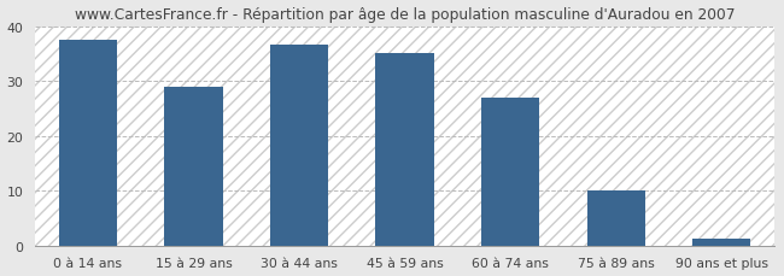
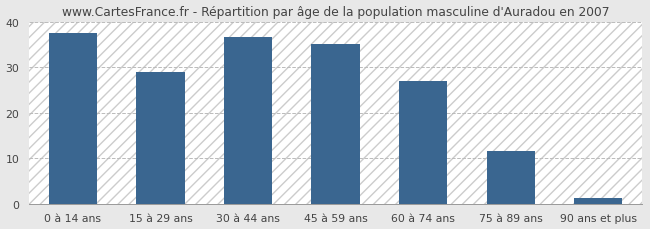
75 à 89 ans: 10.0 -> 11.5
